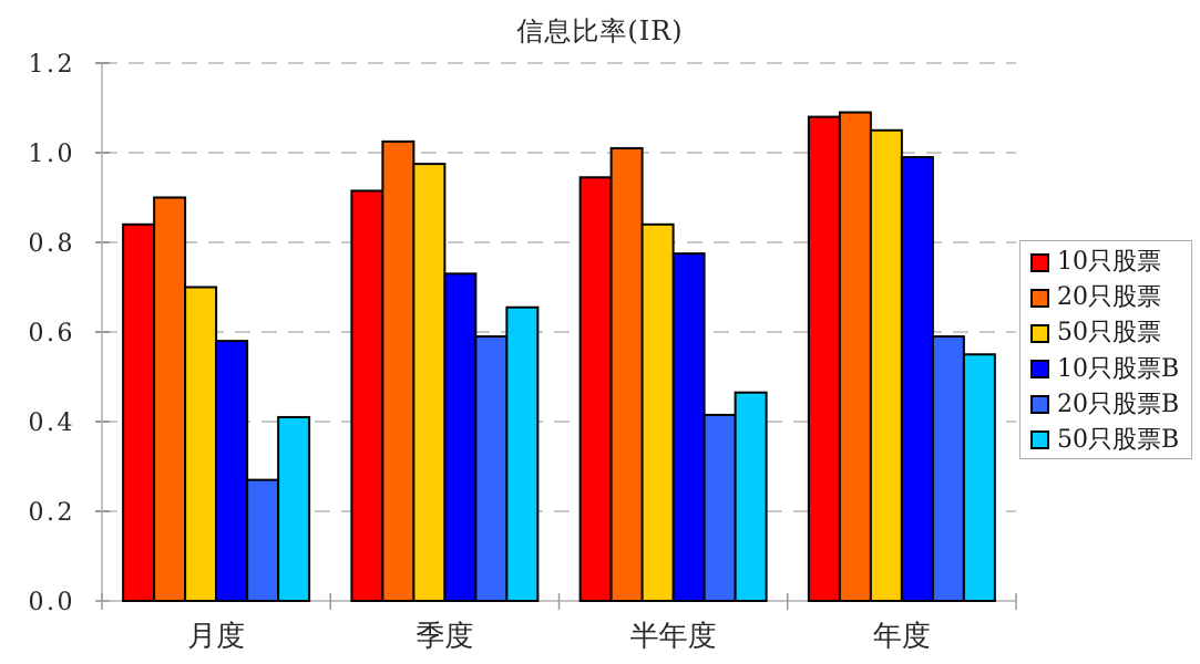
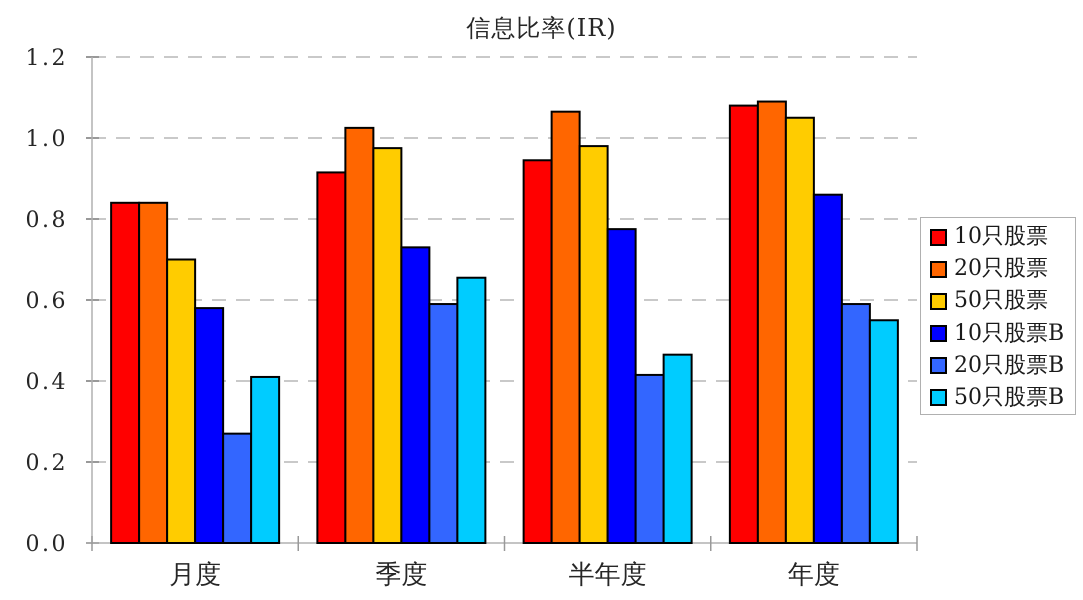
20只股票/月度: 0.90 -> 0.84
20只股票/半年度: 1.01 -> 1.06
50只股票/半年度: 0.84 -> 0.98
10只股票B/年度: 0.99 -> 0.86
